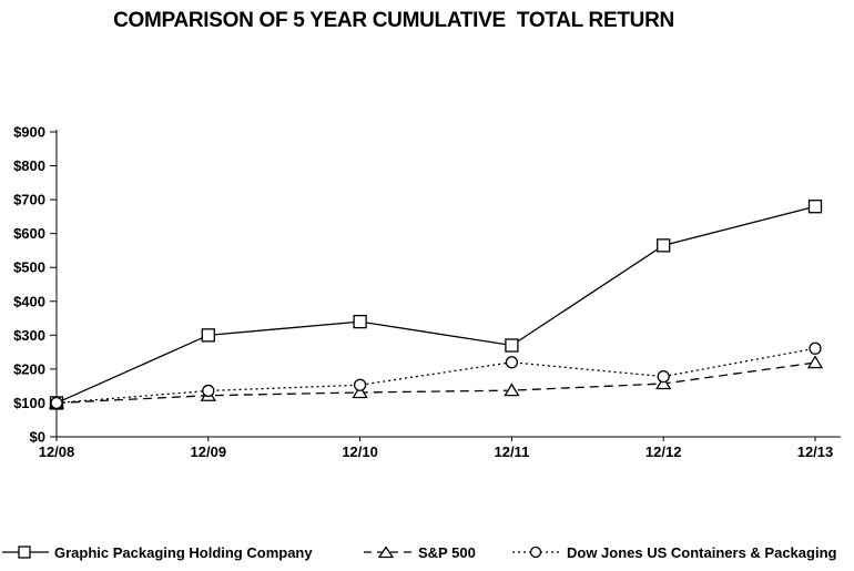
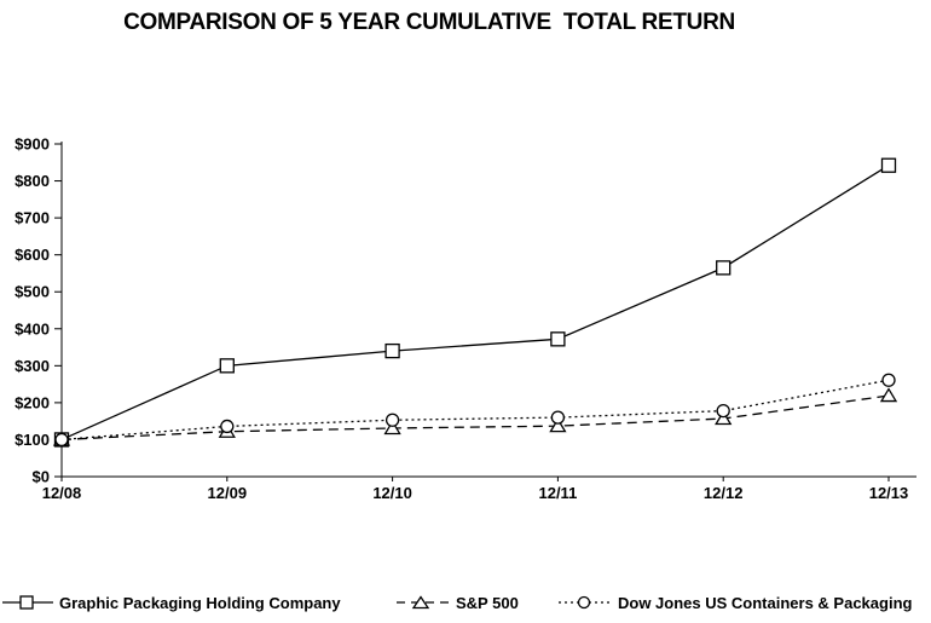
Graphic Packaging Holding Company/12/11: $270 -> $370
Dow Jones US Containers & Packaging/12/11: $220 -> $160
Graphic Packaging Holding Company/12/13: $680 -> $840
